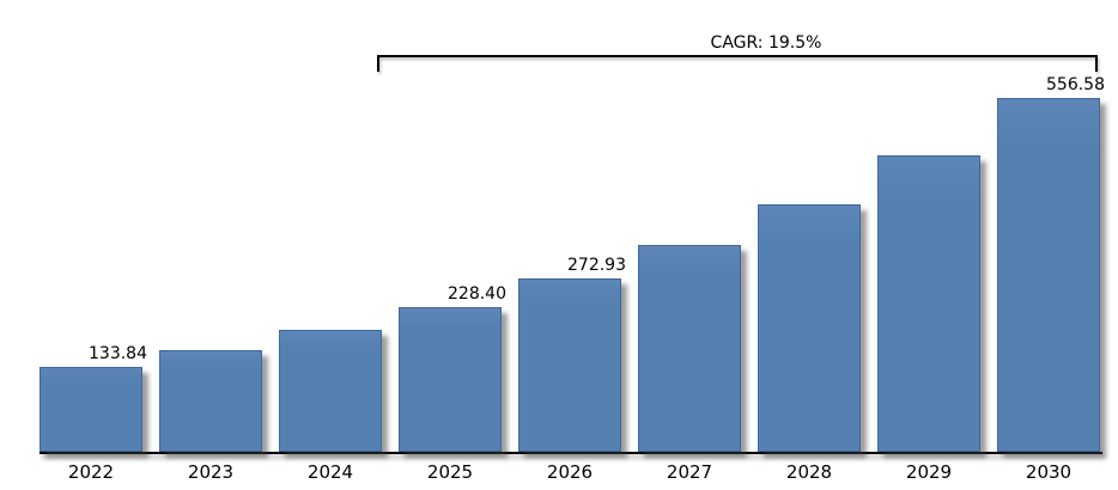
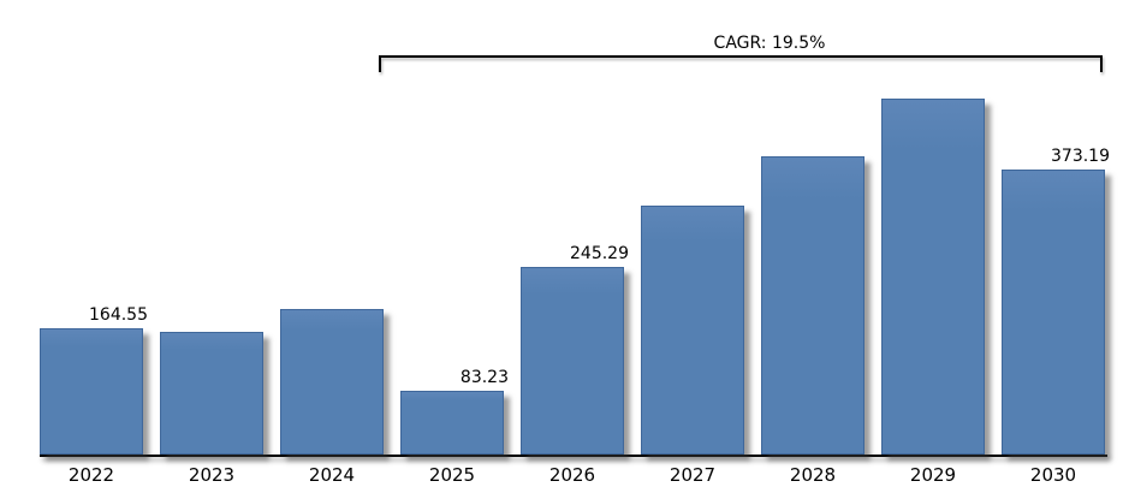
2022: 133.84 -> 164.55
2025: 228.40 -> 83.23
2026: 272.93 -> 245.29
2030: 556.58 -> 373.19
